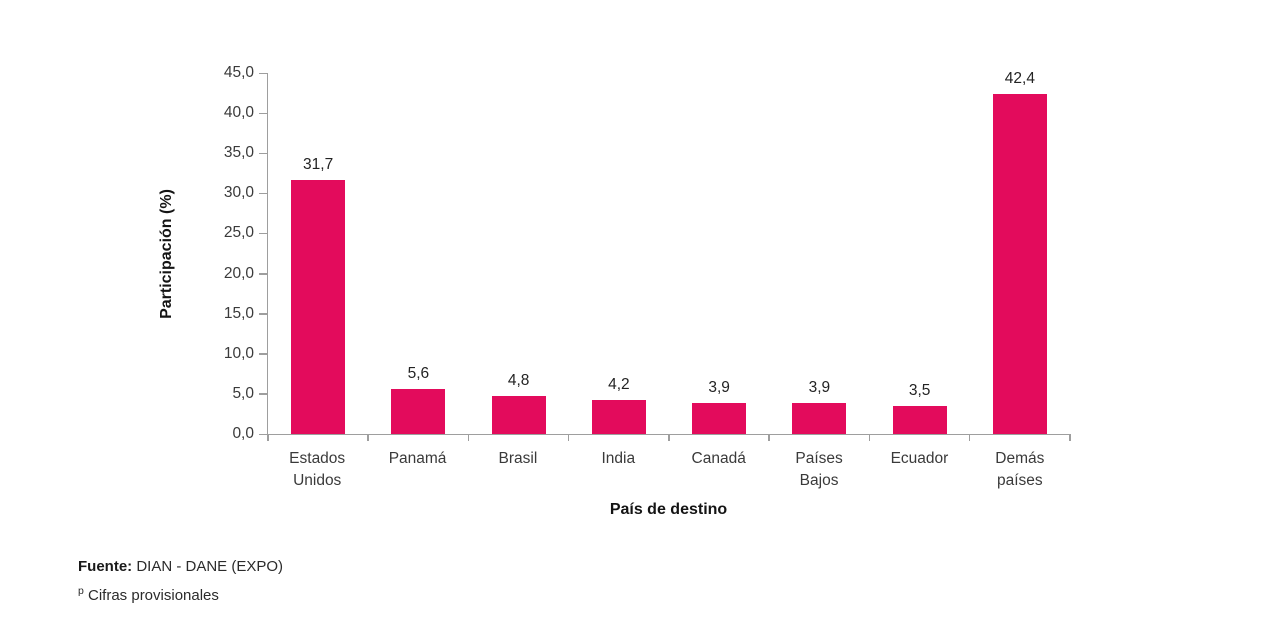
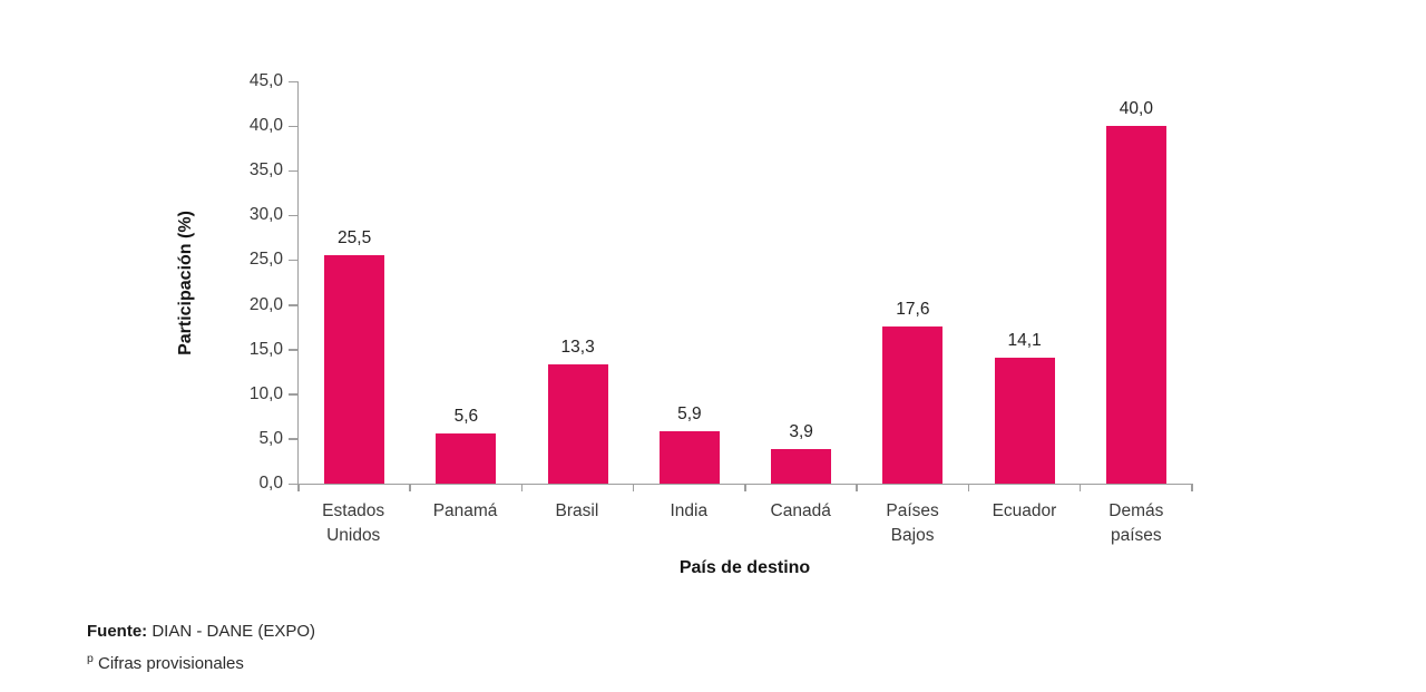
Estados Unidos: 31,7 -> 25,5
Brasil: 4,8 -> 13,3
India: 4,2 -> 5,9
Países Bajos: 3,9 -> 17,6
Ecuador: 3,5 -> 14,1
Demás países: 42,4 -> 40,0
